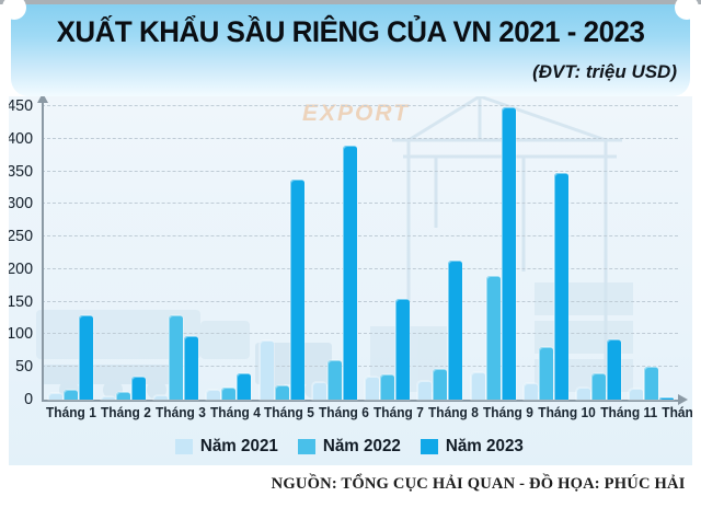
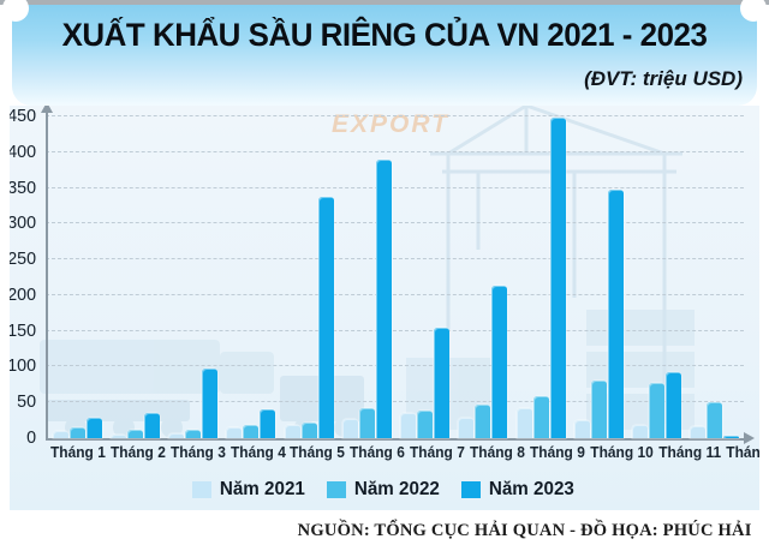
Năm 2023/Tháng 1: 130 -> 30
Năm 2022/Tháng 3: 130 -> 10
Năm 2021/Tháng 5: 90 -> 20
Năm 2022/Tháng 6: 60 -> 40
Năm 2022/Tháng 9: 190 -> 60
Năm 2022/Tháng 11: 40 -> 80
